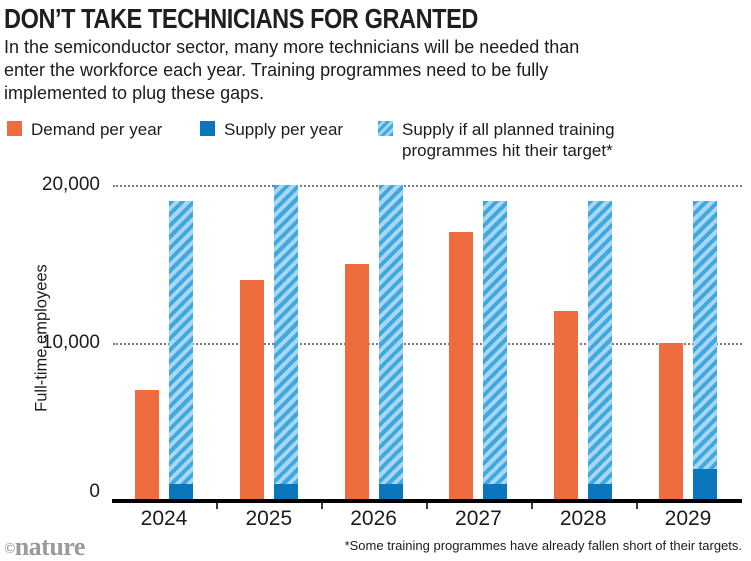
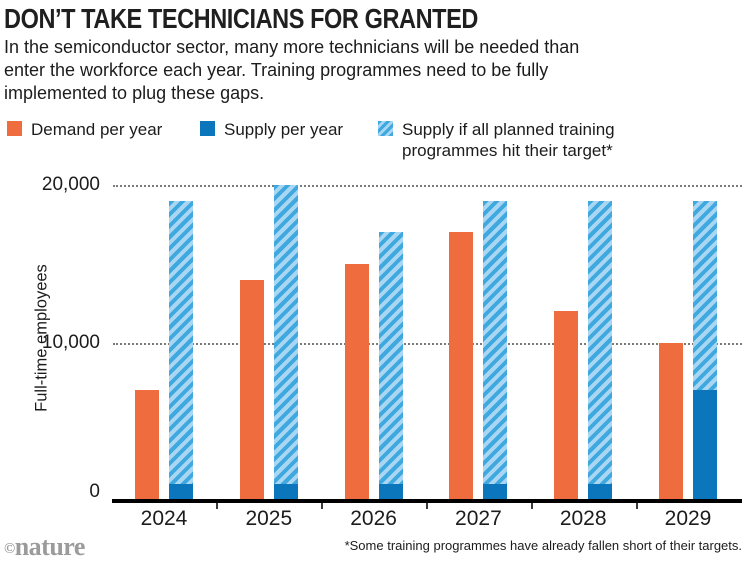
Supply if all planned training programmes hit their target*/2026: 20000 -> 17000
Supply per year/2029: 2000 -> 7000
